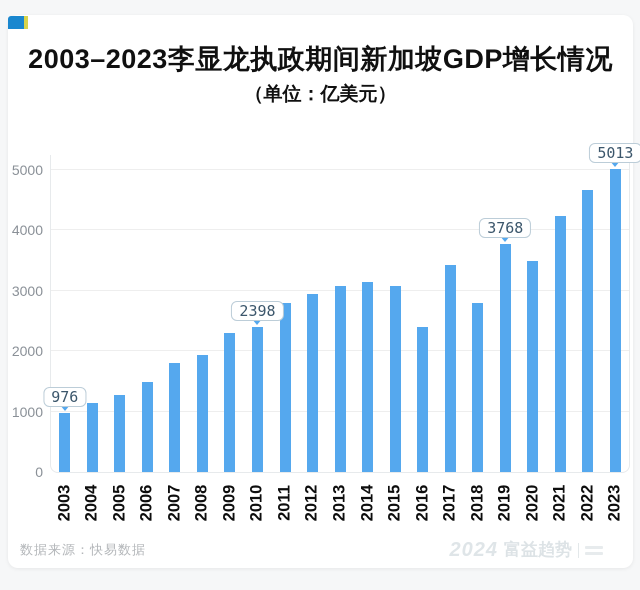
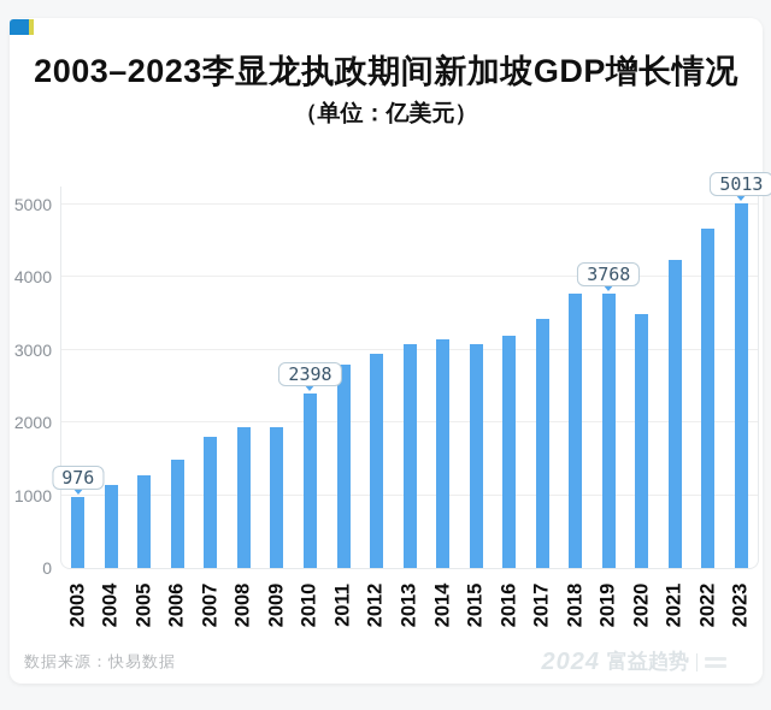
2009: 2300 -> 1900
2016: 2400 -> 3200
2018: 2800 -> 3800
